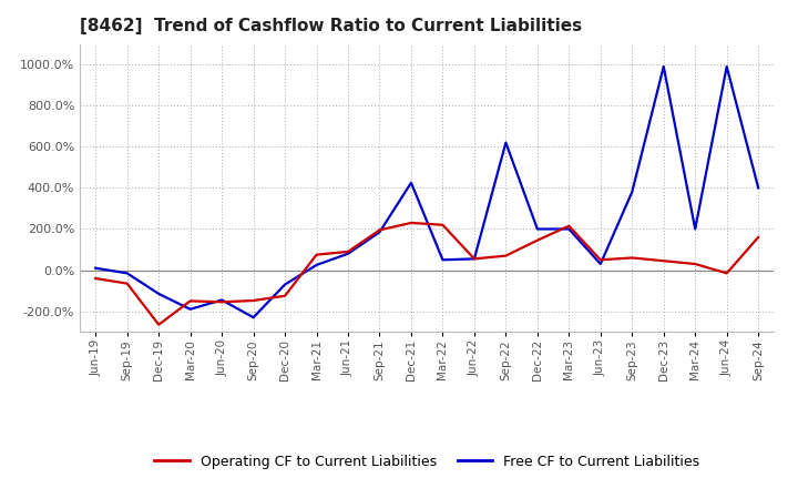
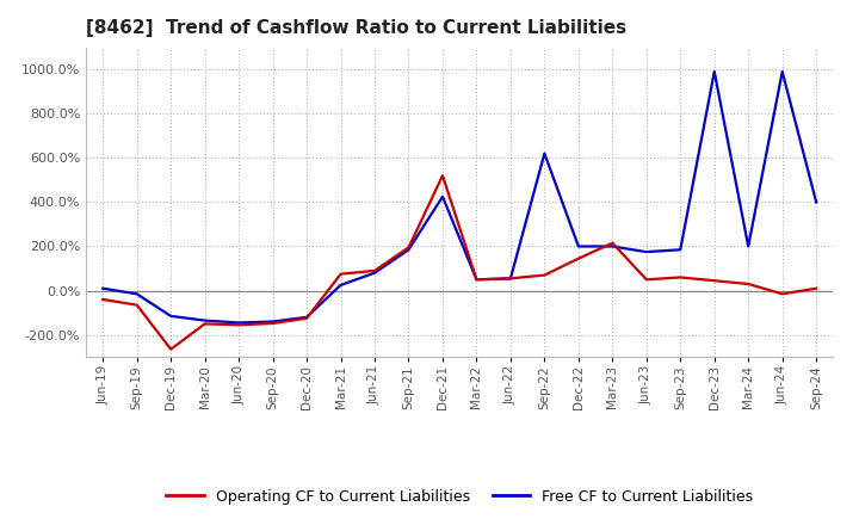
Free CF to Current Liabilities/Mar-20: -190% -> -140%
Free CF to Current Liabilities/Sep-20: -230% -> -140%
Free CF to Current Liabilities/Dec-20: -70% -> -120%
Operating CF to Current Liabilities/Dec-21: 230% -> 520%
Operating CF to Current Liabilities/Mar-22: 220% -> 50%
Free CF to Current Liabilities/Jun-23: 30% -> 180%
Free CF to Current Liabilities/Sep-23: 380% -> 180%
Operating CF to Current Liabilities/Sep-24: 160% -> 10%
